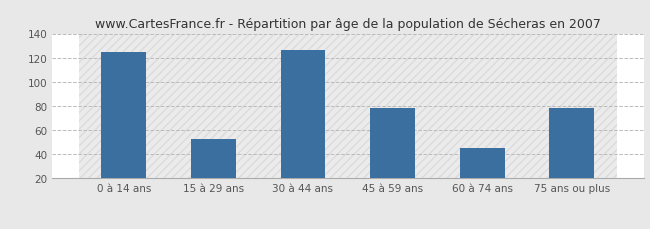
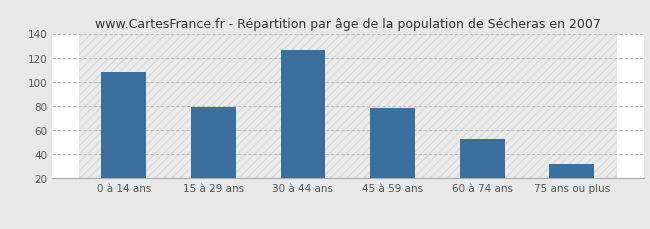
0 à 14 ans: 125 -> 108
15 à 29 ans: 53 -> 79
60 à 74 ans: 45 -> 53
75 ans ou plus: 78 -> 32
